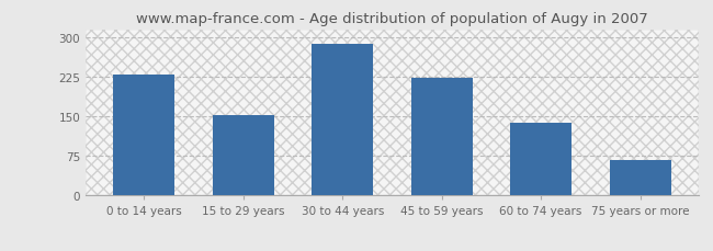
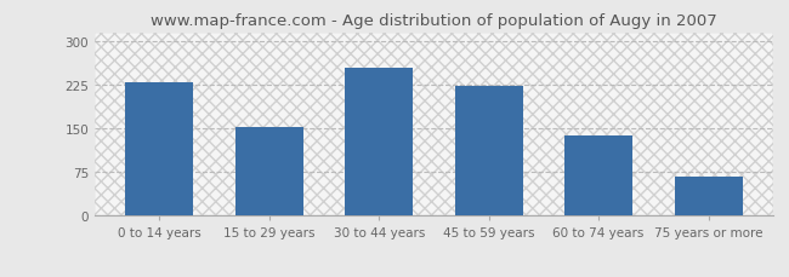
30 to 44 years: 287 -> 255
